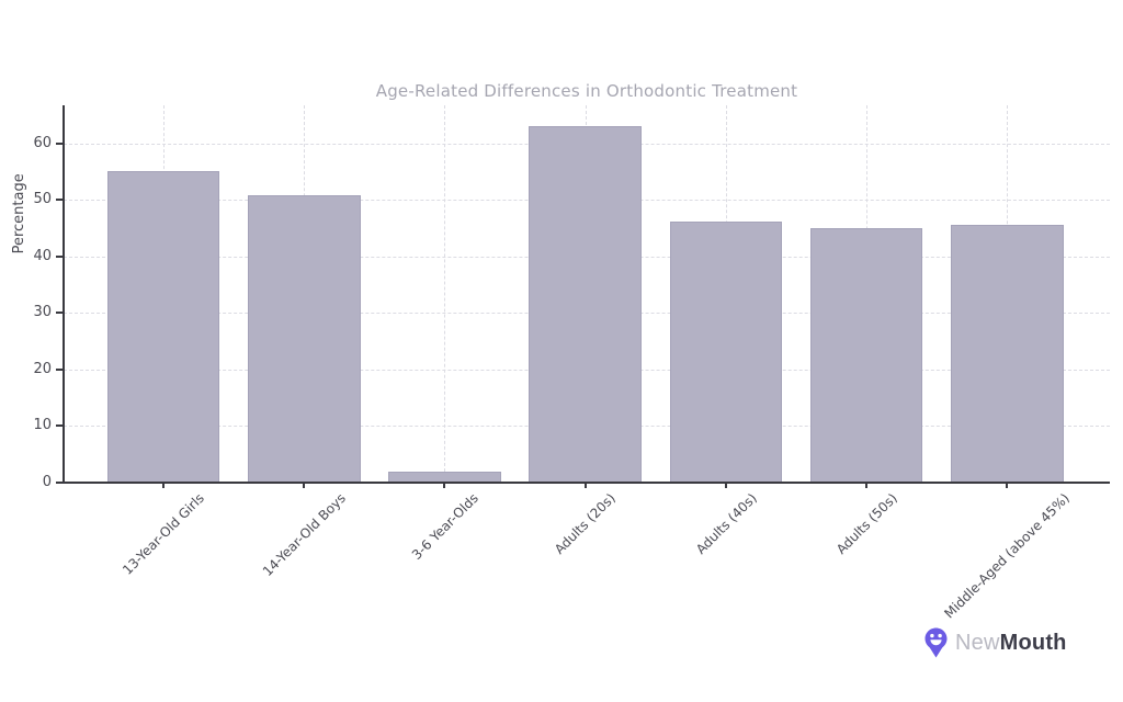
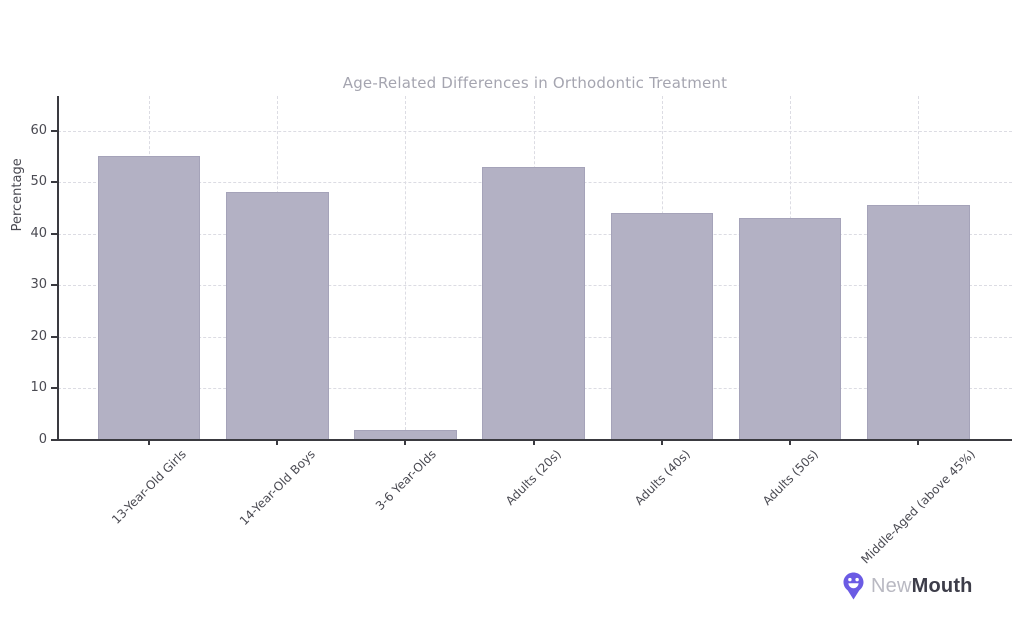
14-Year-Old Boys: 51 -> 48
Adults (20s): 63 -> 53
Adults (40s): 46 -> 44
Adults (50s): 45 -> 43
